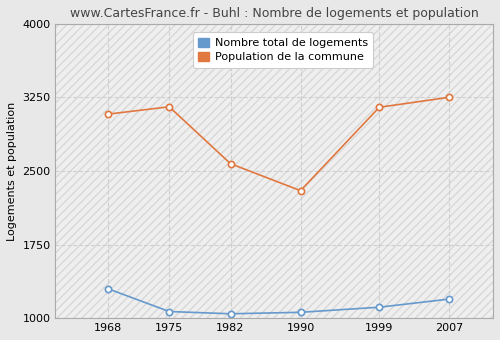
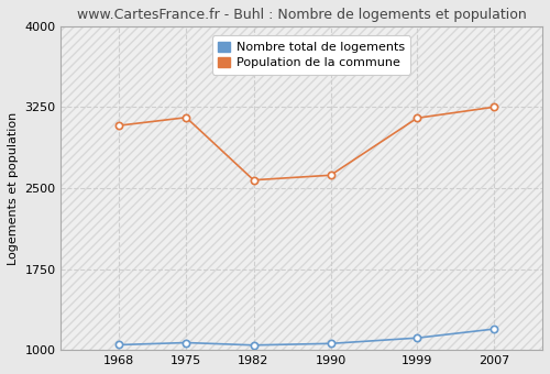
Nombre total de logements/1968: 1300 -> 1050
Population de la commune/1990: 2300 -> 2620
